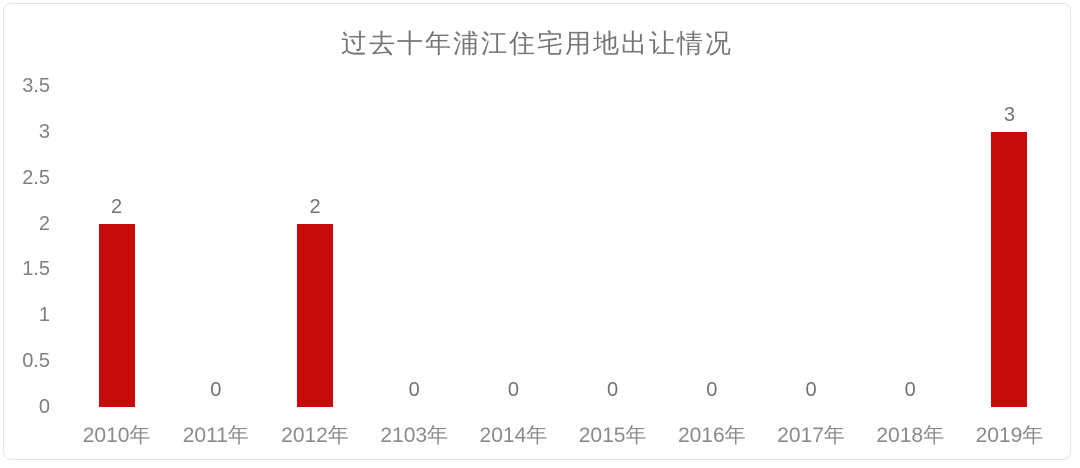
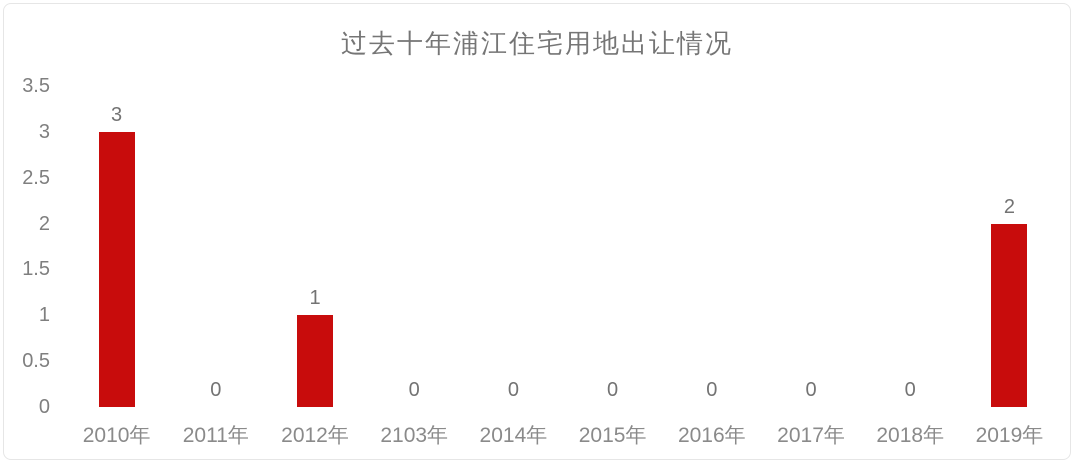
2010年: 2 -> 3
2012年: 2 -> 1
2019年: 3 -> 2
